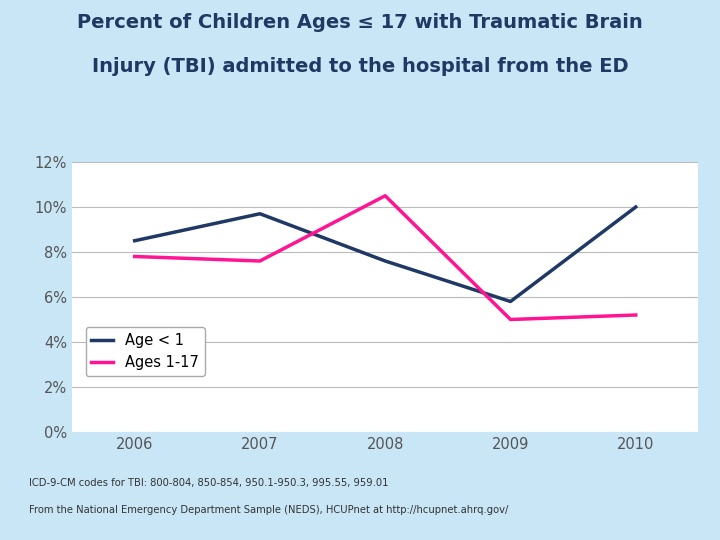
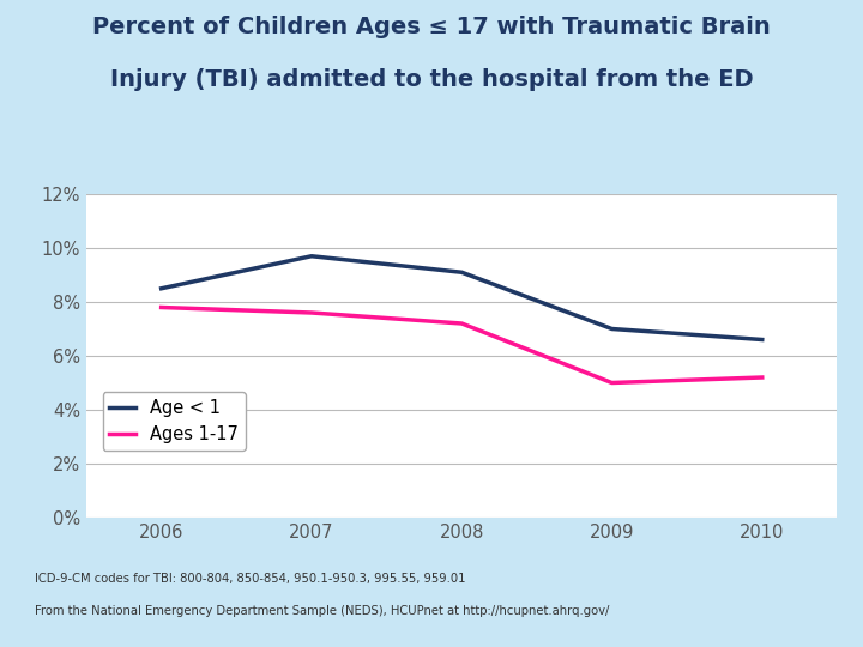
Age < 1/2008: 7.6% -> 9.1%
Ages 1-17/2008: 10.5% -> 7.2%
Age < 1/2009: 5.8% -> 7.0%
Age < 1/2010: 10.0% -> 6.6%
